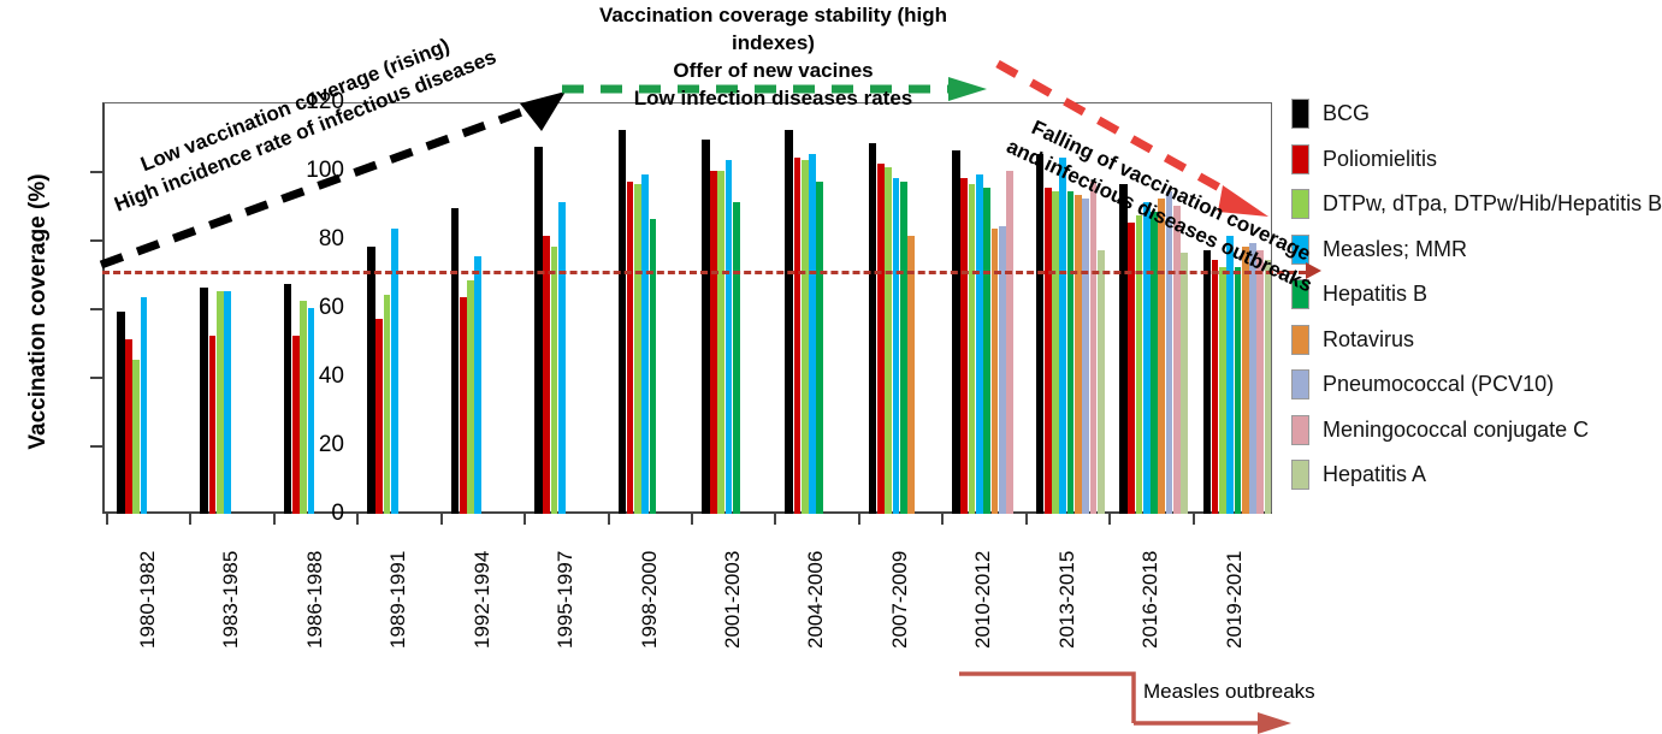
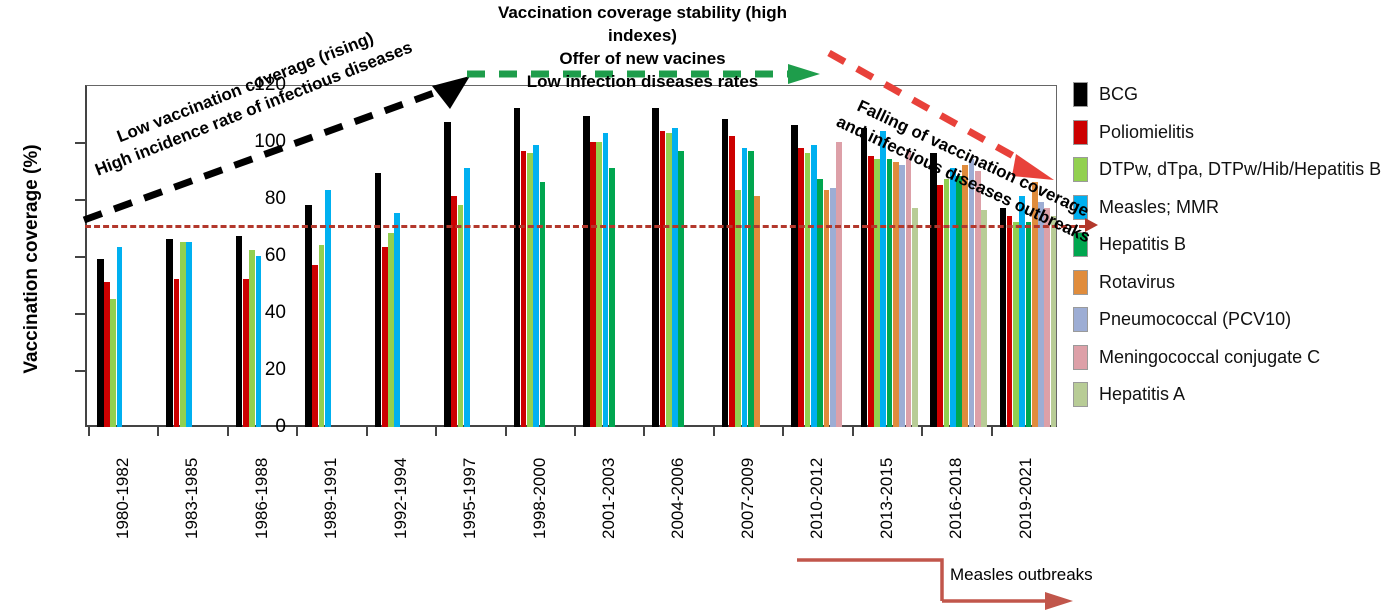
DTPw, dTpa, DTPw/Hib/Hepatitis B/2007-2009: 101 -> 83
Hepatitis B/2010-2012: 95 -> 87
Rotavirus/2019-2021: 78 -> 86
